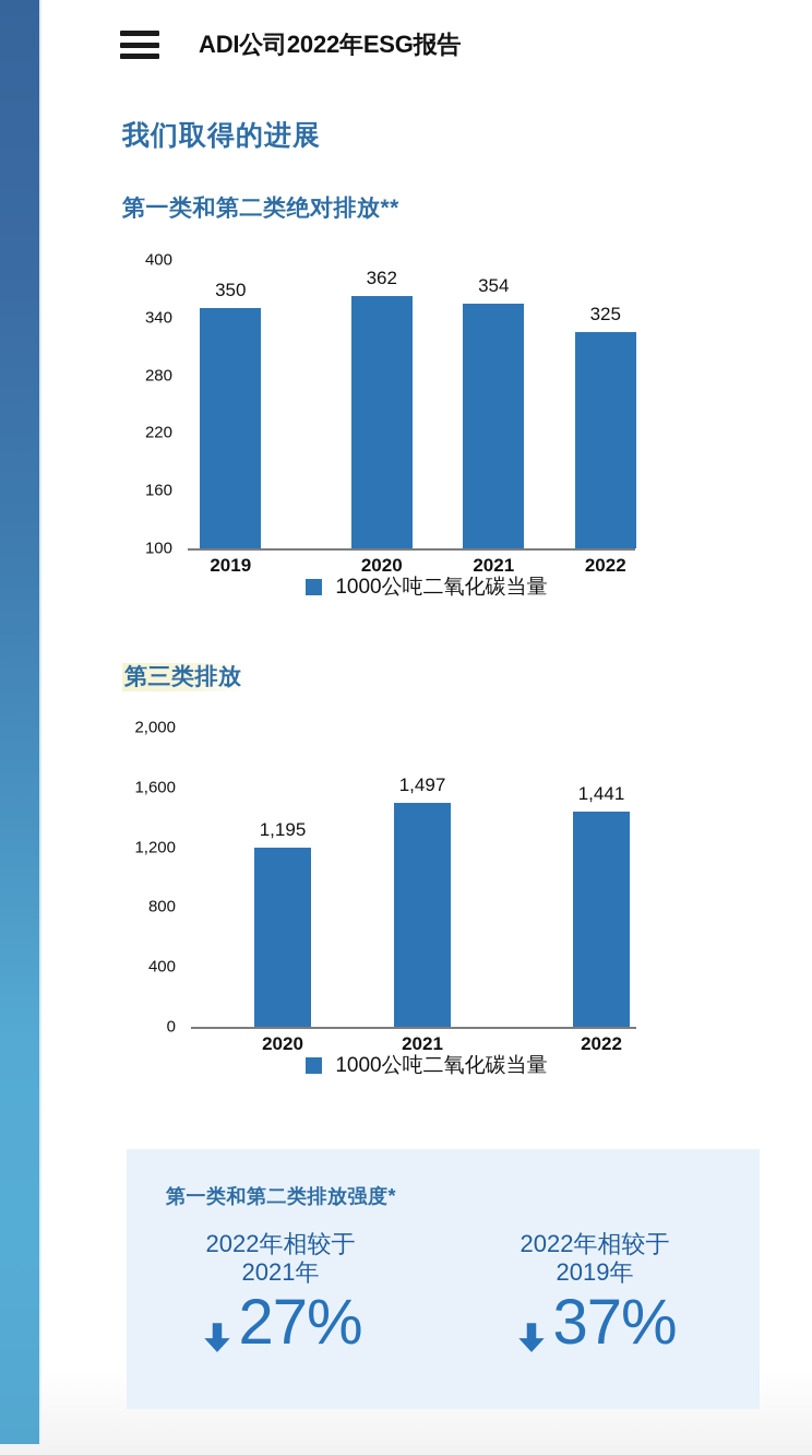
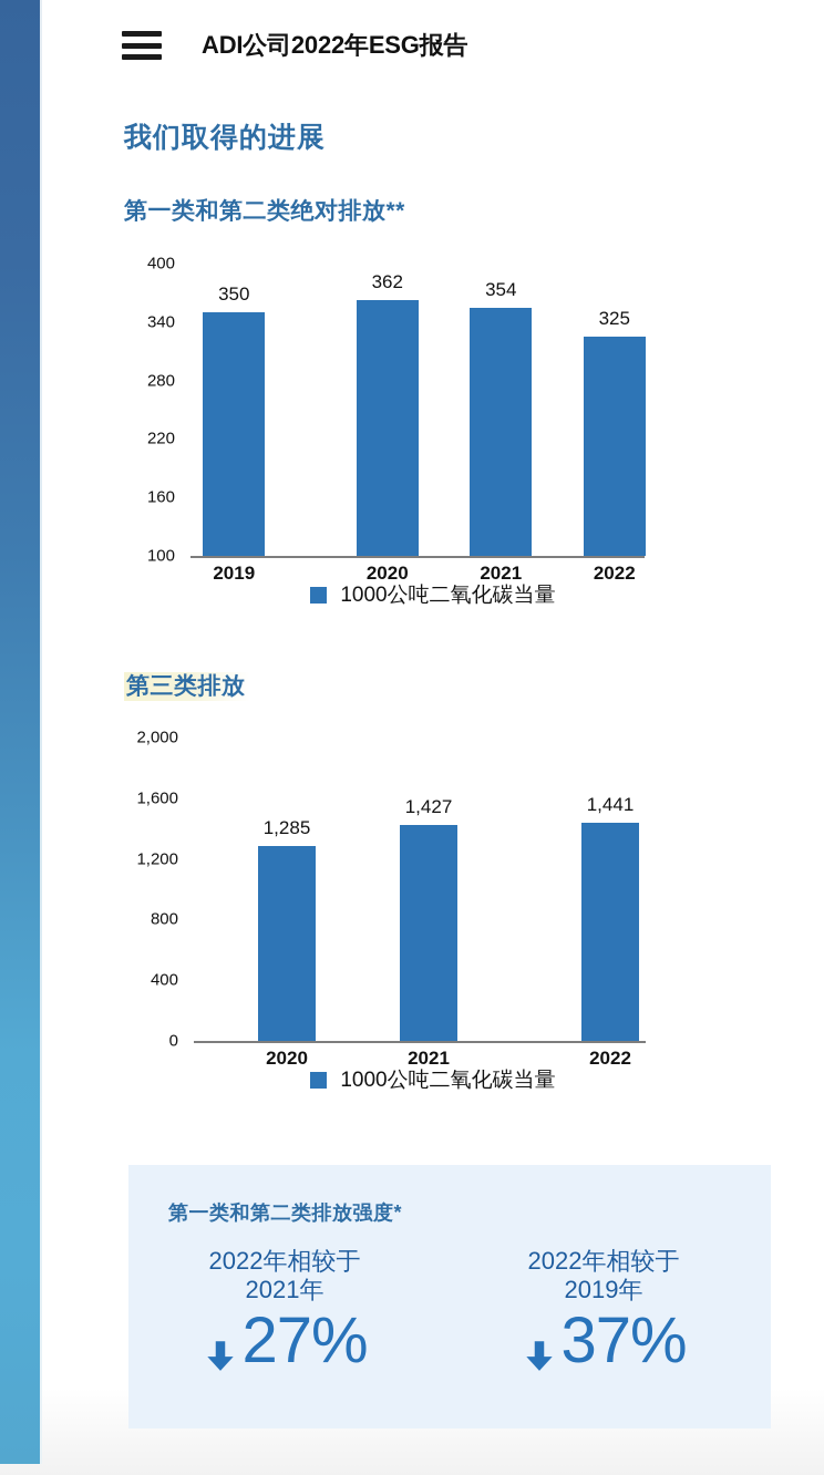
第三类排放/2020: 1,195 -> 1,285
第三类排放/2021: 1,497 -> 1,427
